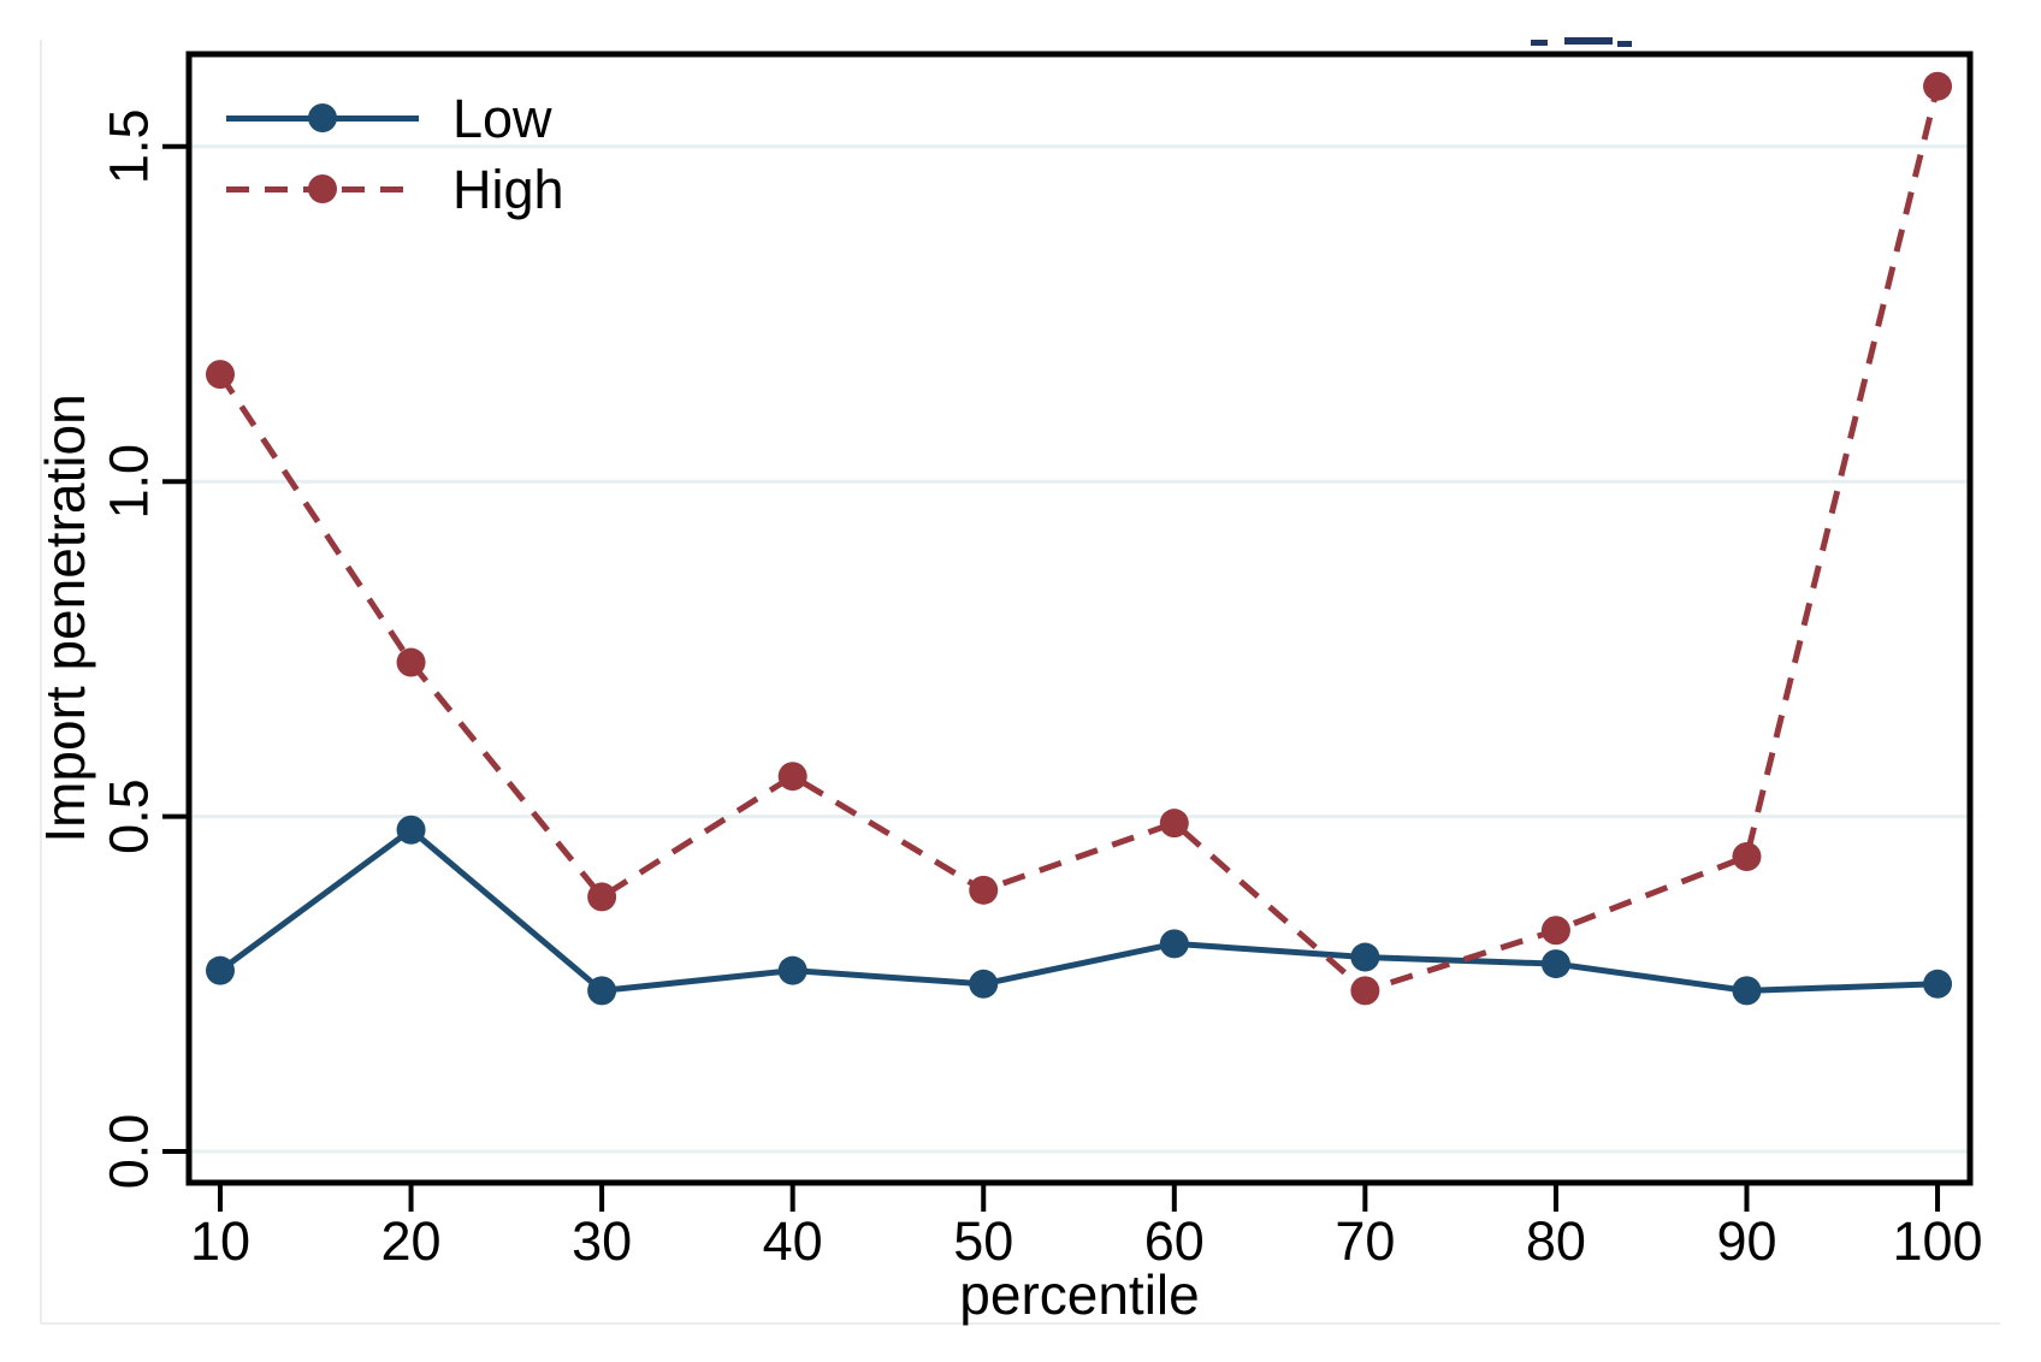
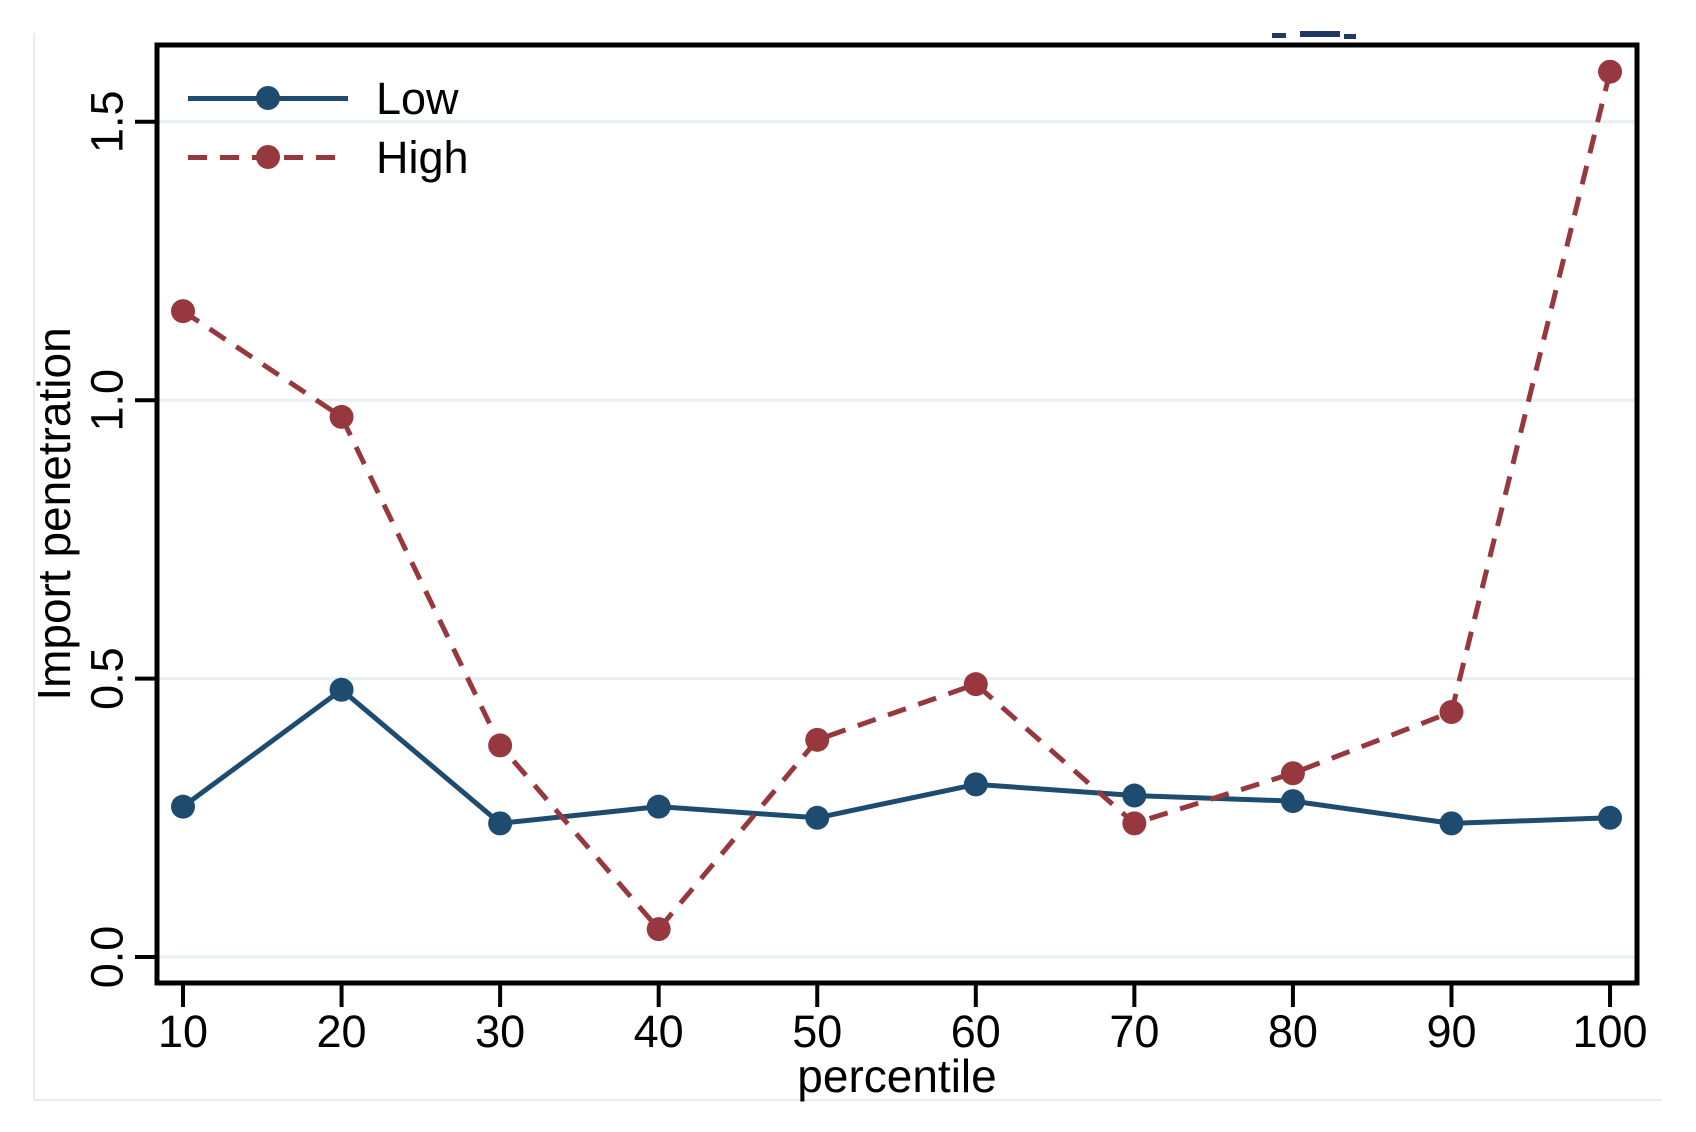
High/20: 0.73 -> 0.97
High/40: 0.56 -> 0.05
